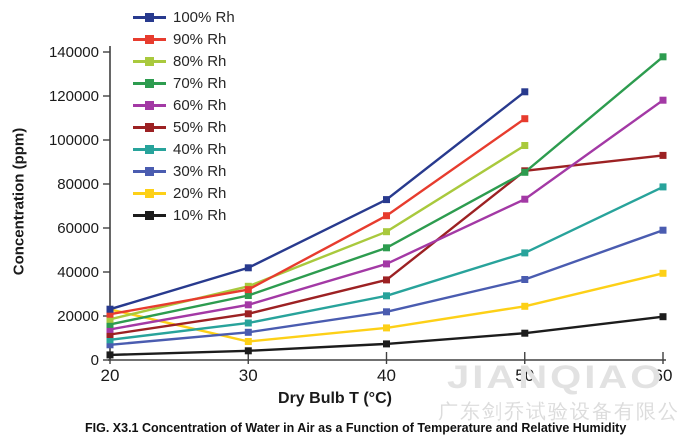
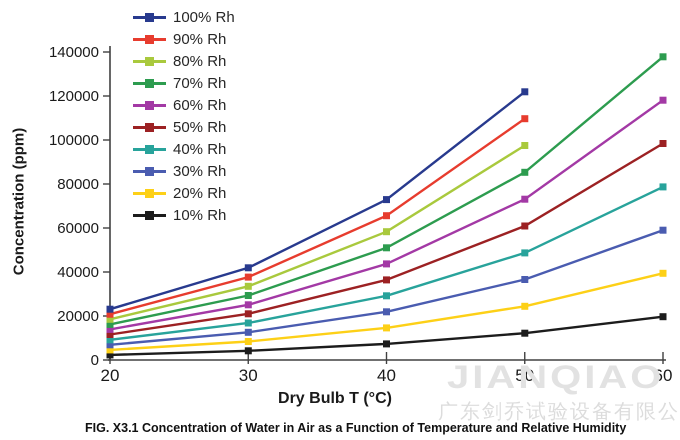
20% Rh/20: 23000 -> 5000
90% Rh/30: 32000 -> 38000
50% Rh/50: 86000 -> 61000
50% Rh/60: 93000 -> 98000
